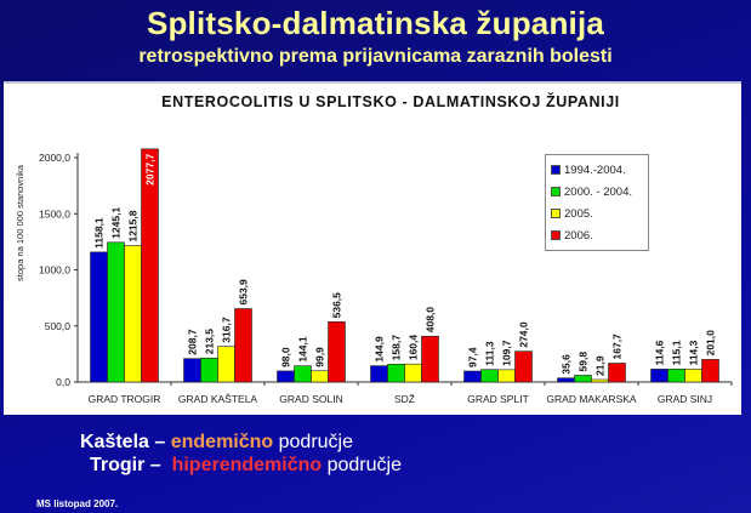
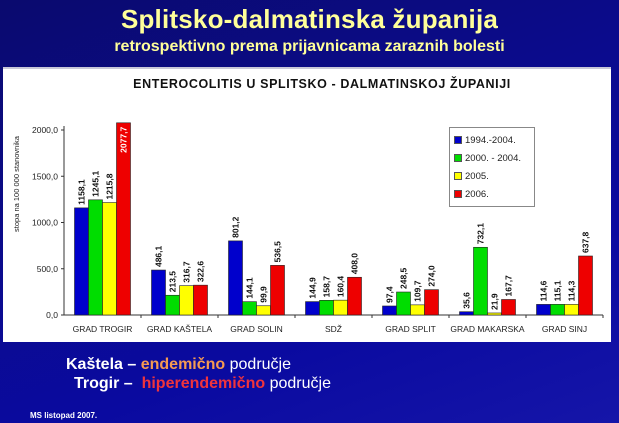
1994.-2004./GRAD KAŠTELA: 208,7 -> 486,1
2006./GRAD KAŠTELA: 653,9 -> 322,6
1994.-2004./GRAD SOLIN: 98,0 -> 801,2
2000. - 2004./GRAD SPLIT: 111,3 -> 248,5
2000. - 2004./GRAD MAKARSKA: 59,8 -> 732,1
2006./GRAD SINJ: 201,0 -> 637,8
